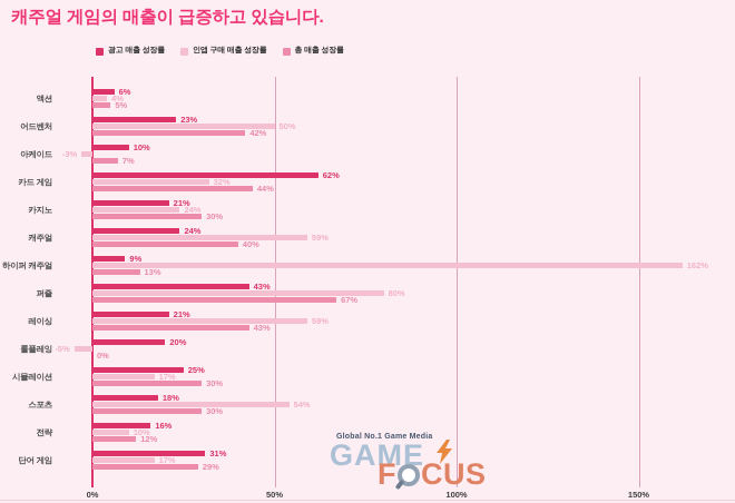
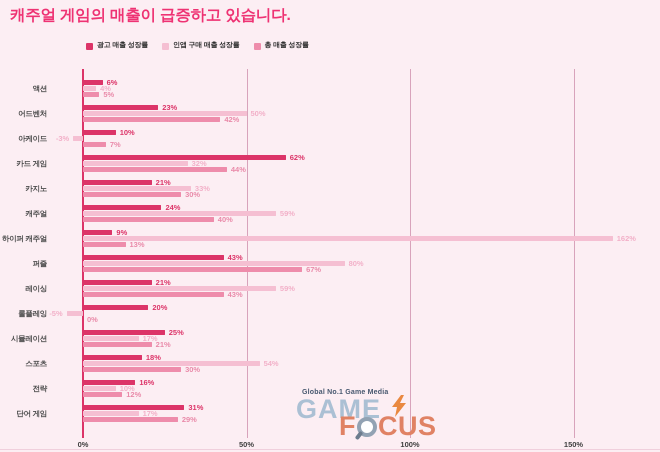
인앱 구매 매출 성장률/카지노: 24% -> 33%
총 매출 성장률/시뮬레이션: 30% -> 21%
